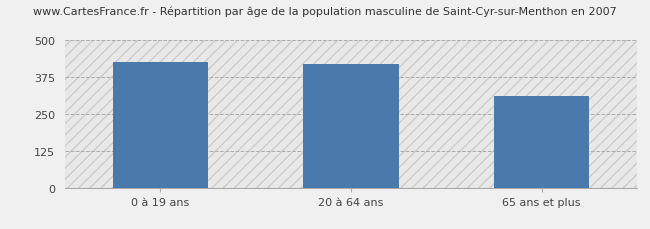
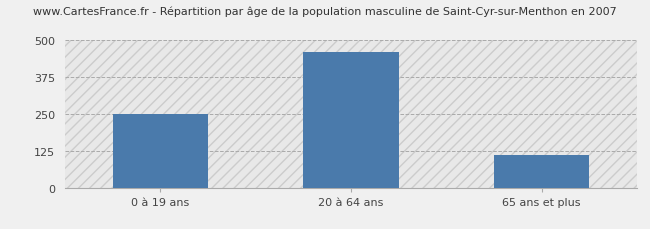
0 à 19 ans: 425 -> 250
20 à 64 ans: 420 -> 462
65 ans et plus: 310 -> 110
